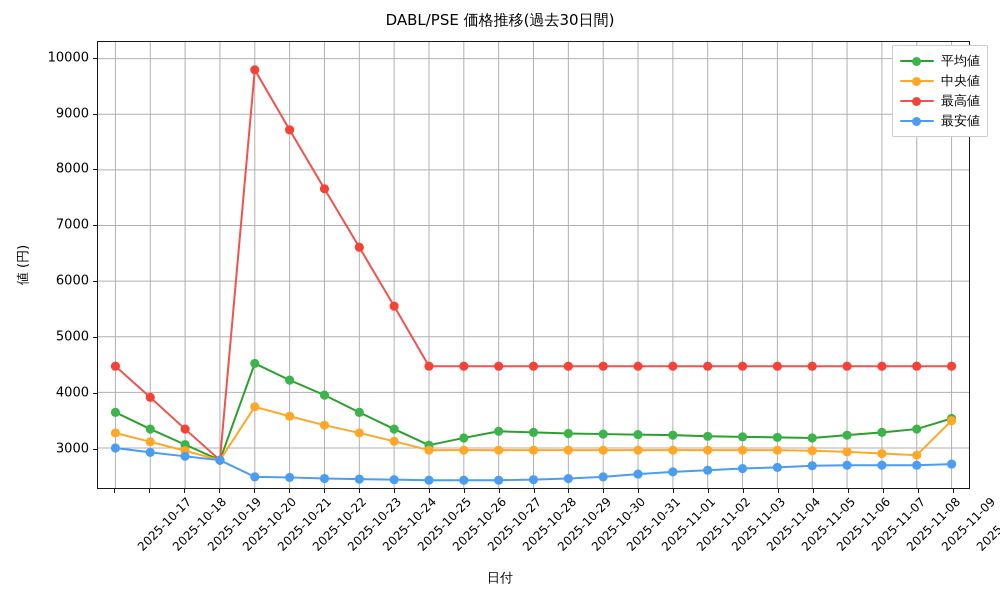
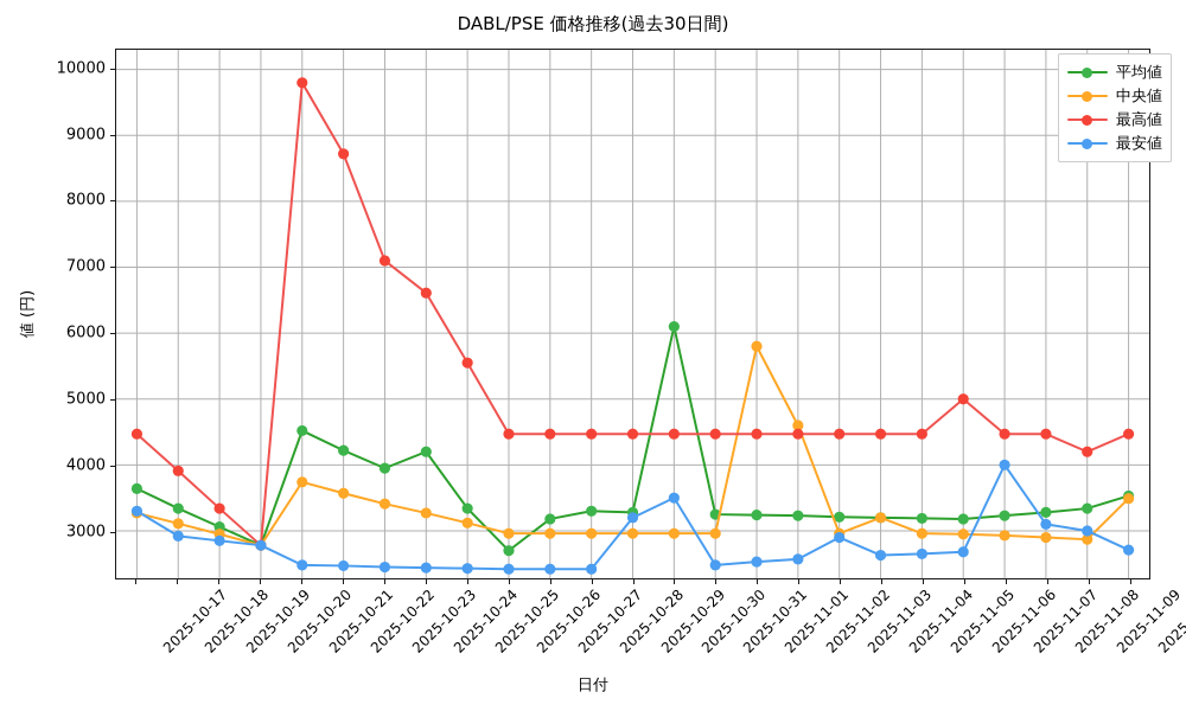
最安値/2025-10-17: 3000 -> 3300
最高値/2025-10-23: 7700 -> 7100
平均値/2025-10-24: 3600 -> 4200
平均値/2025-10-26: 3000 -> 2700
最安値/2025-10-29: 2400 -> 3200
平均値/2025-10-30: 3300 -> 6100
最安値/2025-10-30: 2400 -> 3500
中央値/2025-11-01: 3000 -> 5800
中央値/2025-11-02: 3000 -> 4600
最安値/2025-11-03: 2600 -> 2900
中央値/2025-11-04: 3000 -> 3200
最高値/2025-11-06: 4500 -> 5000
最安値/2025-11-07: 2700 -> 4000
最安値/2025-11-08: 2700 -> 3100
最高値/2025-11-09: 4500 -> 4200
最安値/2025-11-09: 2700 -> 3000
